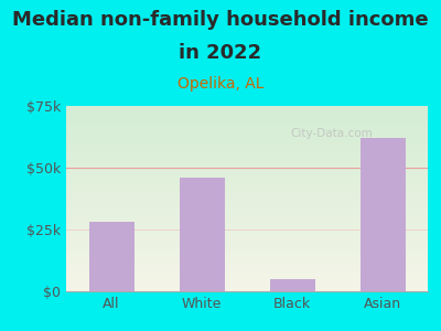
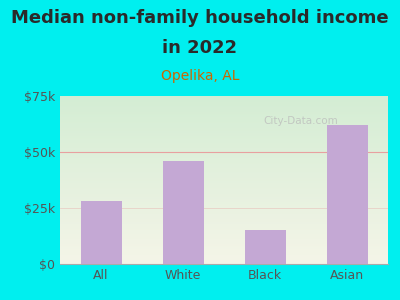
Black: $5k -> $15k
